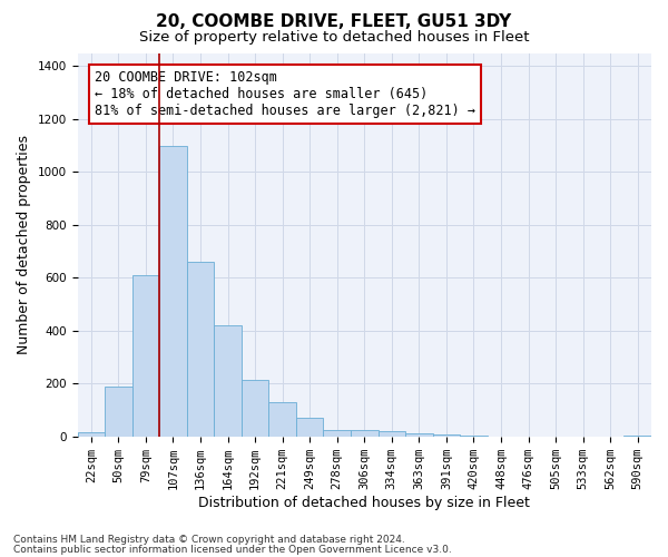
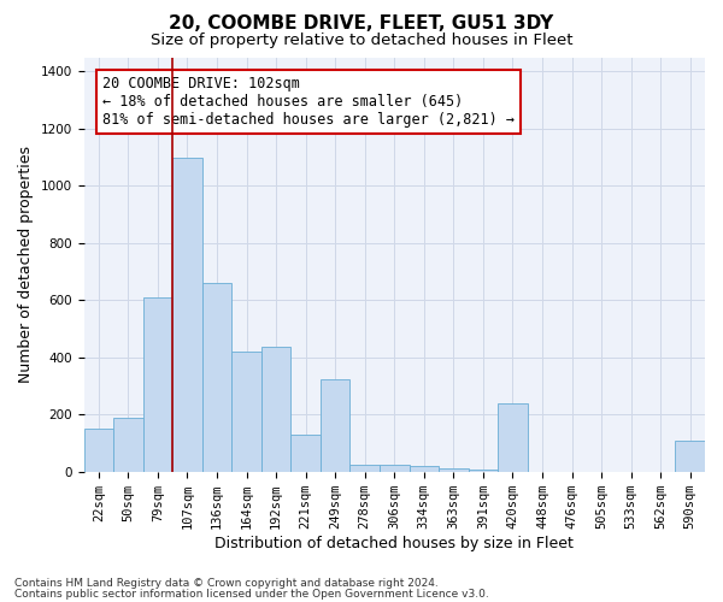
22sqm: 15 -> 150
192sqm: 215 -> 435
249sqm: 70 -> 325
420sqm: 3 -> 240
590sqm: 5 -> 110
